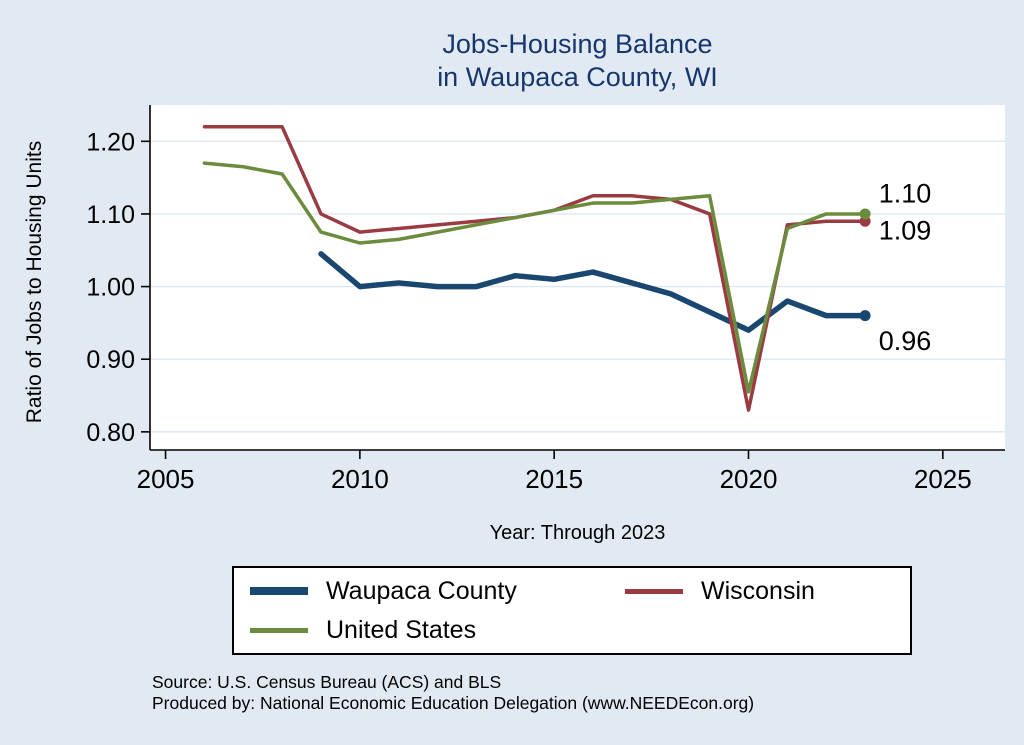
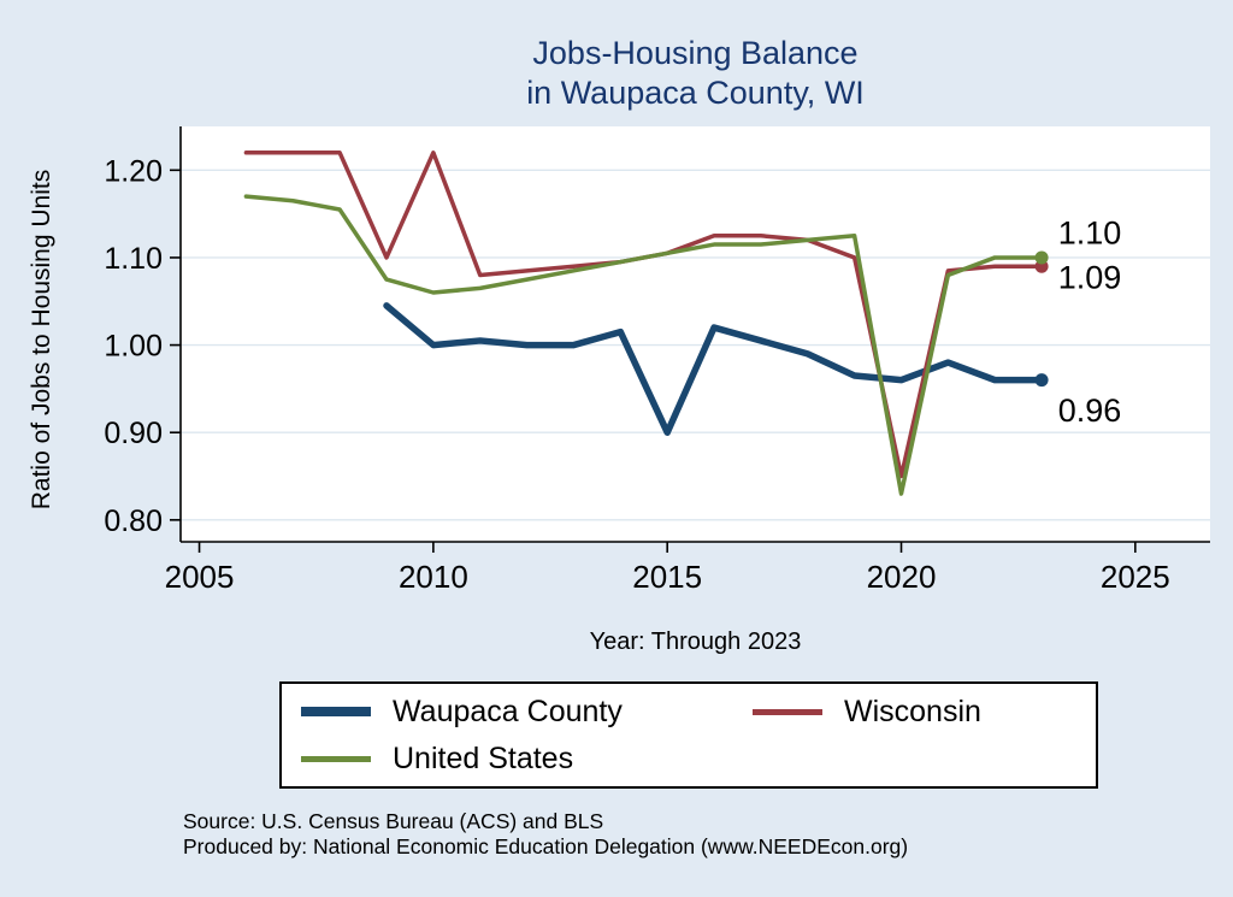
Wisconsin/2010: 1.07 -> 1.22
Waupaca County/2015: 1.01 -> 0.90
Waupaca County/2020: 0.94 -> 0.96
Wisconsin/2020: 0.83 -> 0.85
United States/2020: 0.85 -> 0.83
